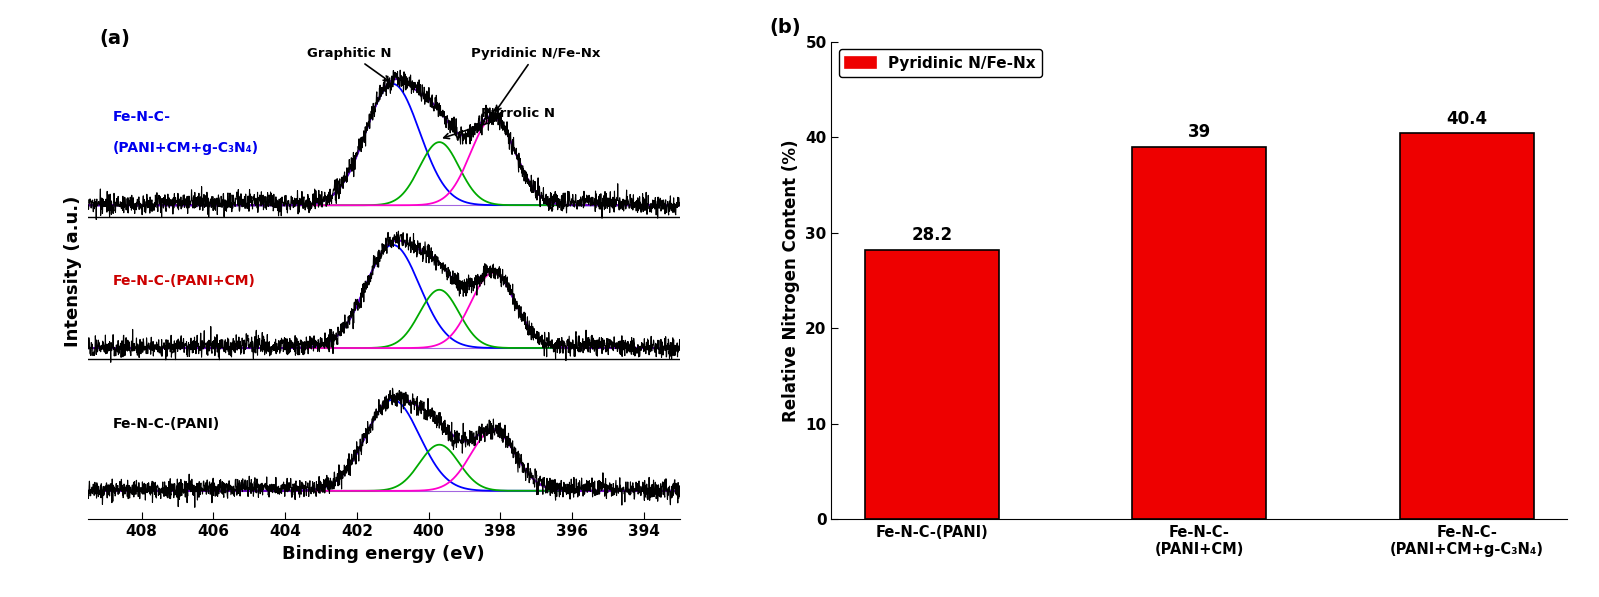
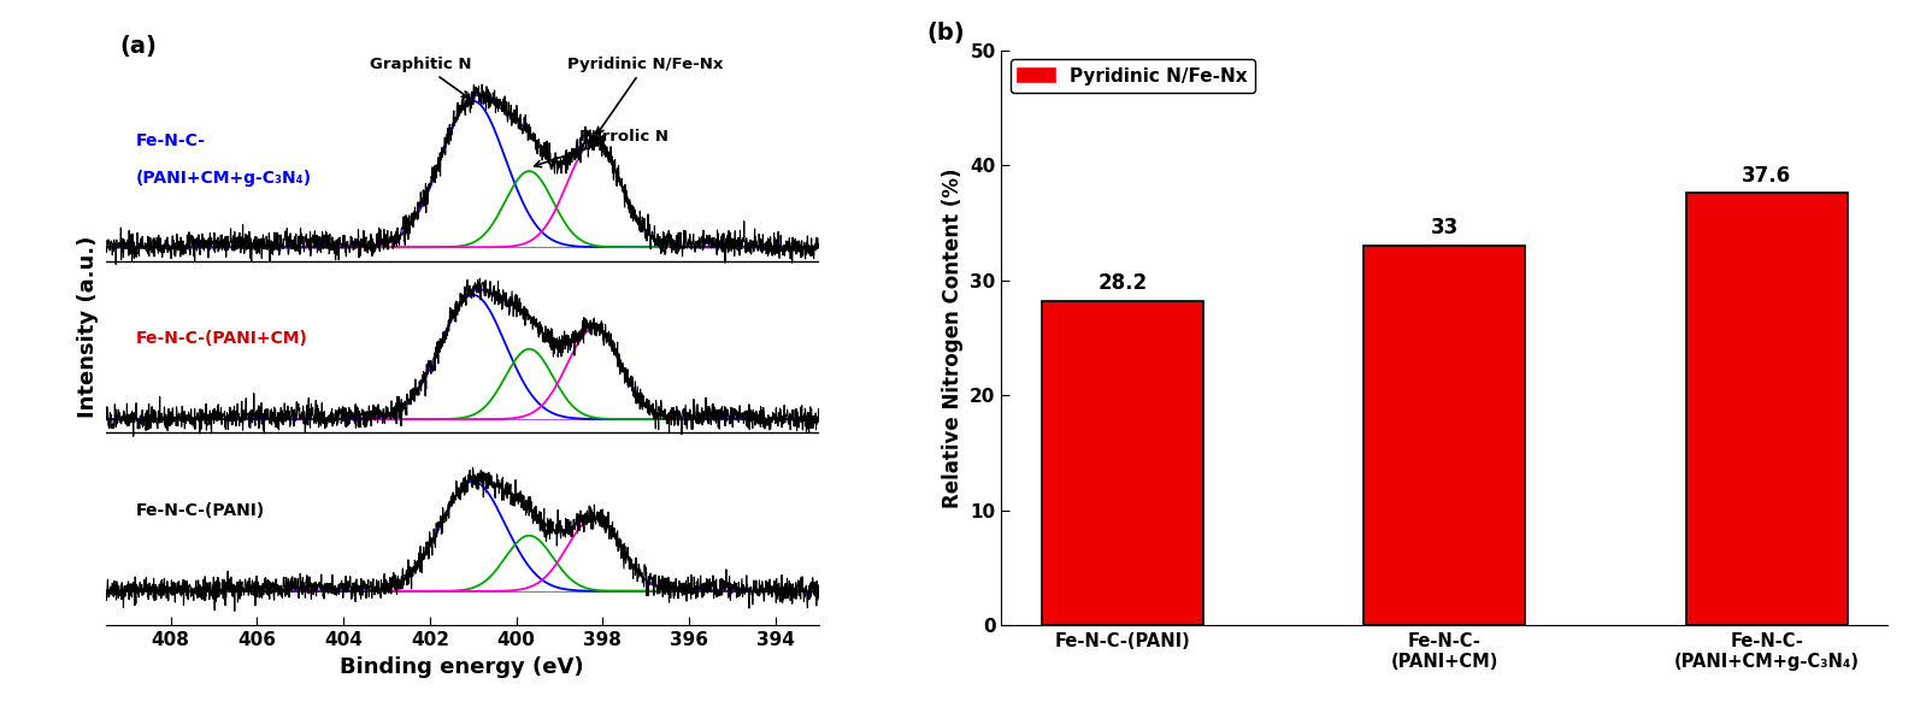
Fe-N-C- (PANI+CM): 39 -> 33
Fe-N-C- (PANI+CM+g-C₃N₄): 40.4 -> 37.6
